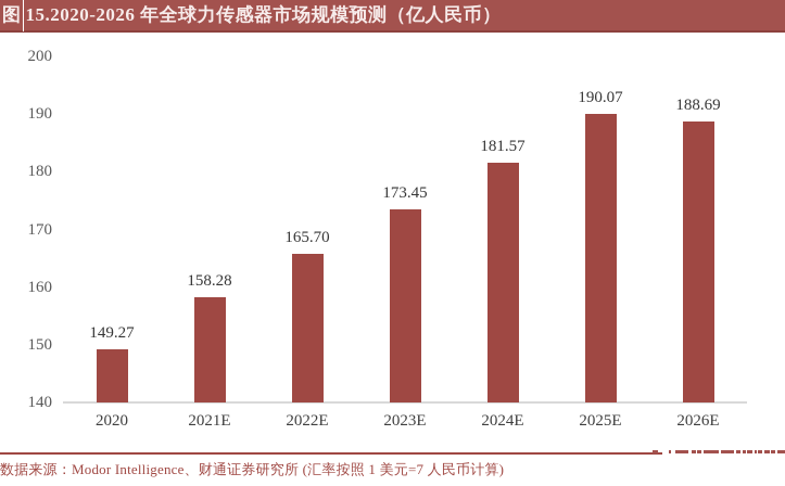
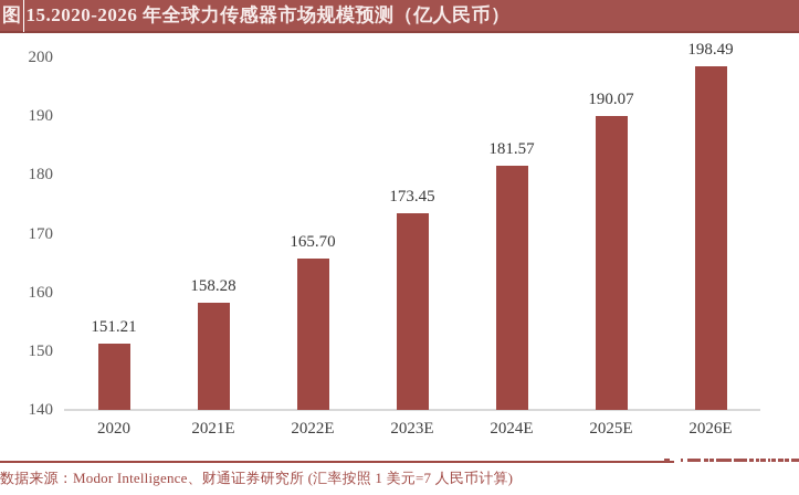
2020: 149.27 -> 151.21
2026E: 188.69 -> 198.49
